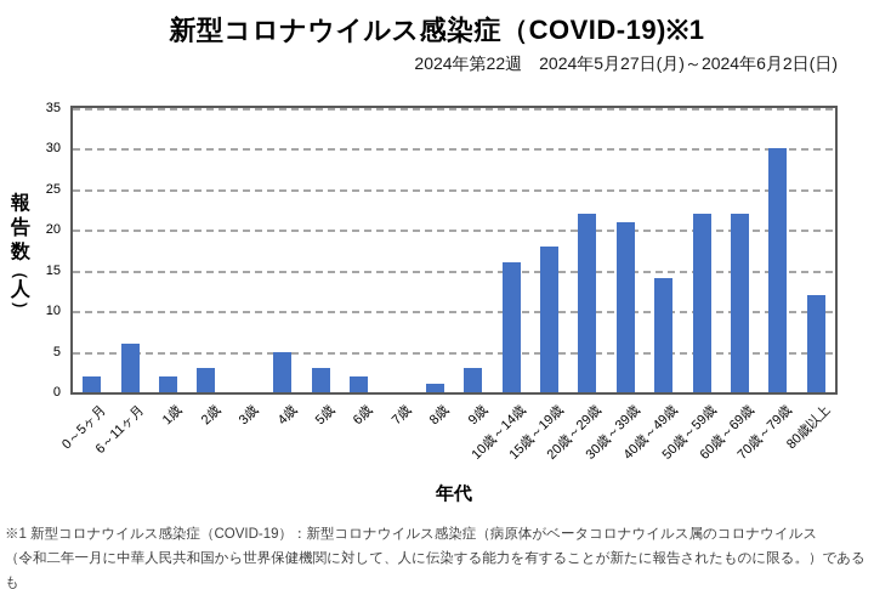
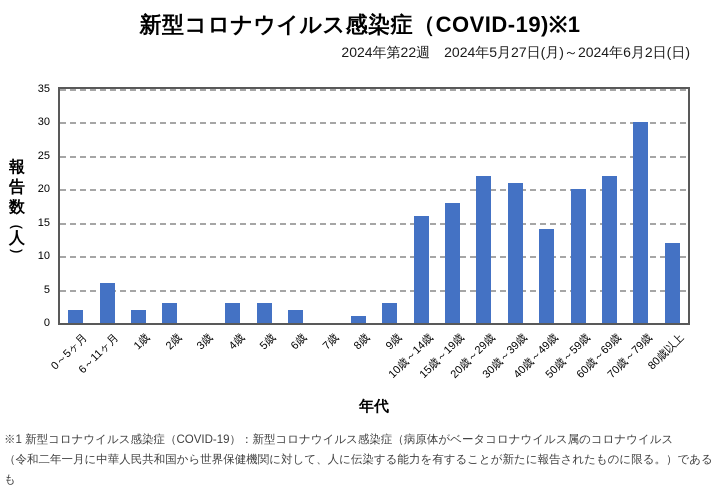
4歳: 5 -> 3
50歳～59歳: 22 -> 20
